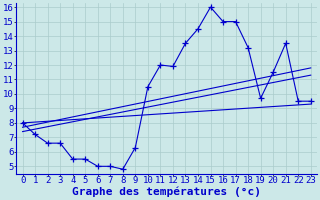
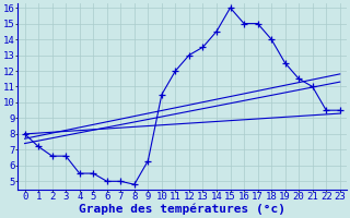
12: 11.9 -> 13.0
18: 13.2 -> 14.0
19: 9.7 -> 12.5
21: 13.5 -> 11.0
